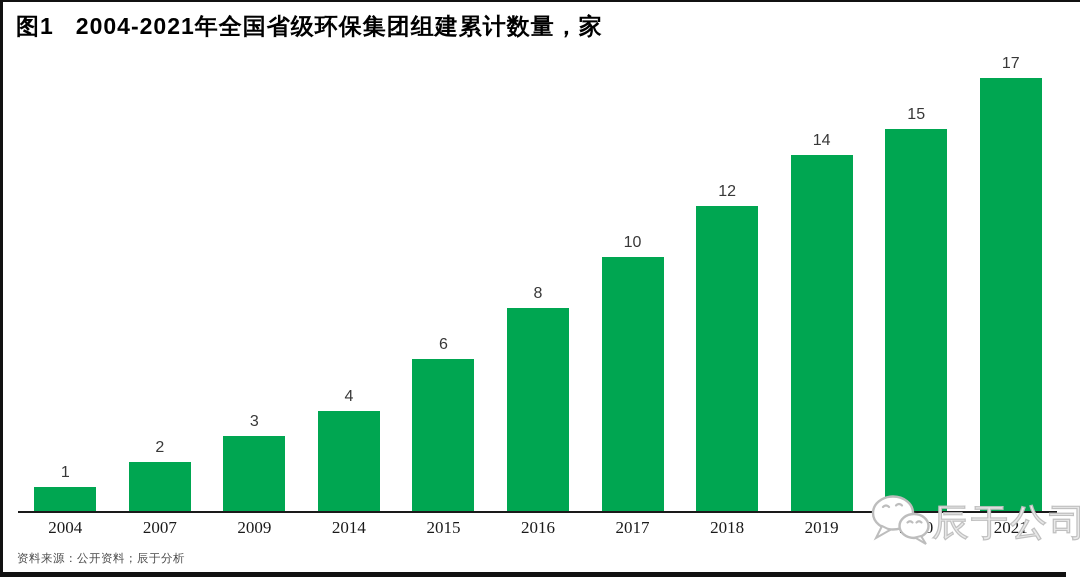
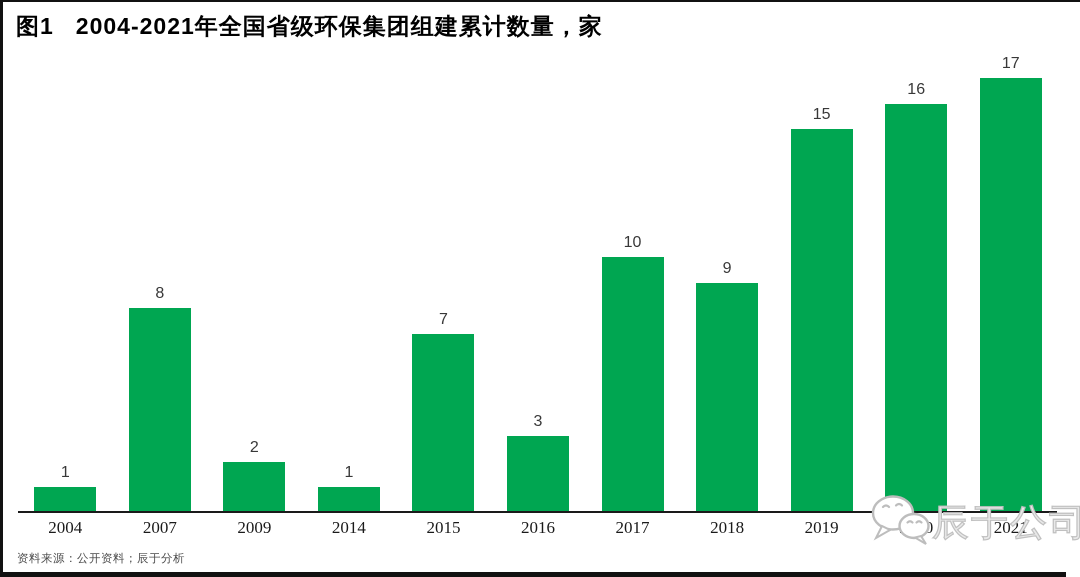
2007: 2 -> 8
2009: 3 -> 2
2014: 4 -> 1
2015: 6 -> 7
2016: 8 -> 3
2018: 12 -> 9
2019: 14 -> 15
2020: 15 -> 16
